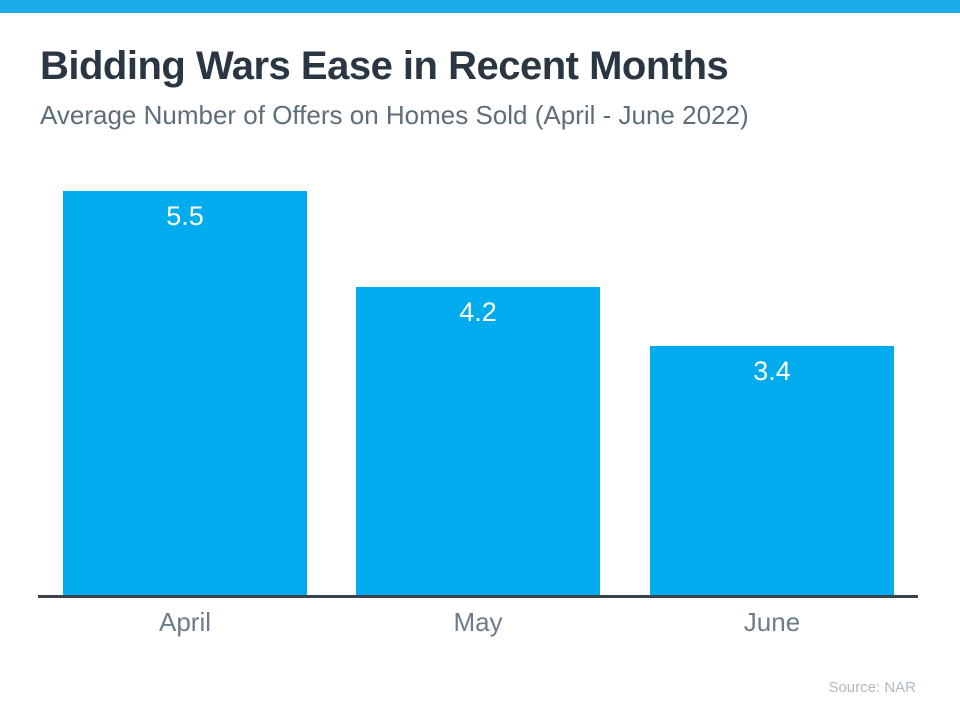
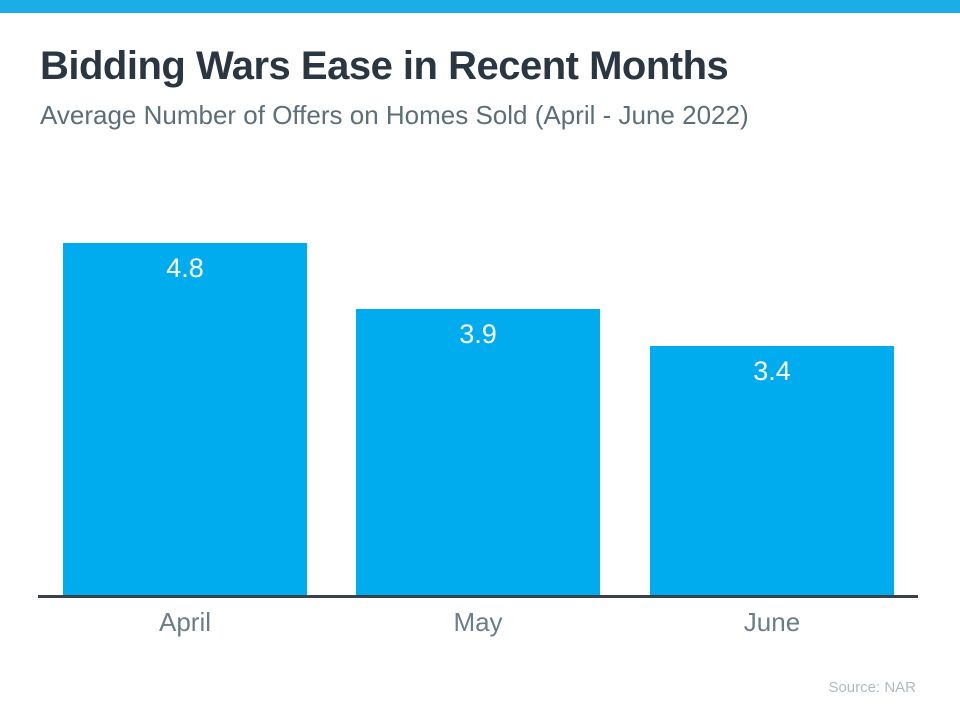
April: 5.5 -> 4.8
May: 4.2 -> 3.9
